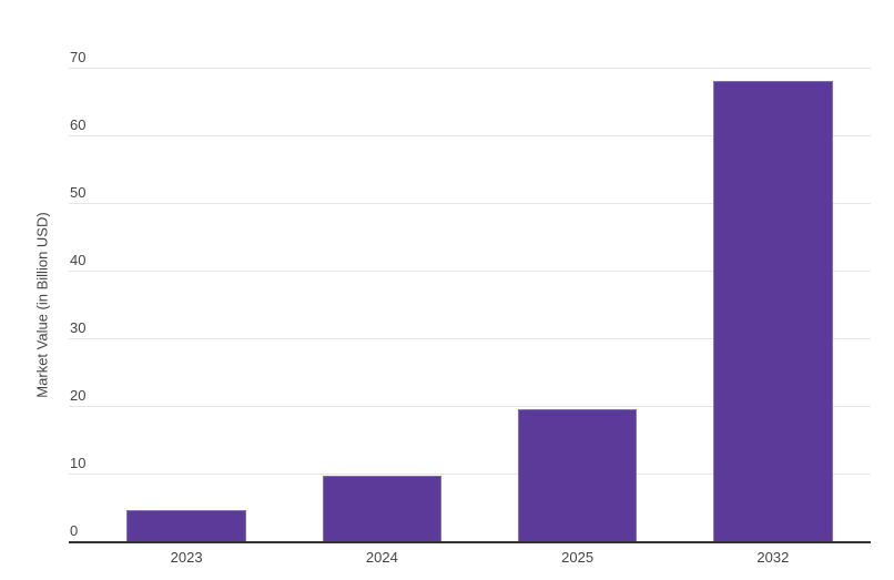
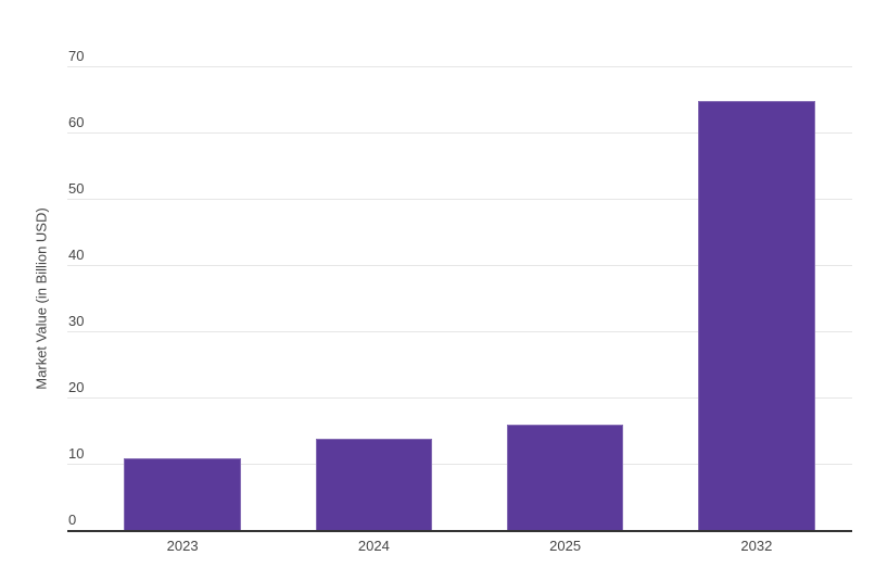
2023: 5 -> 11
2024: 10 -> 14
2025: 20 -> 16
2032: 68 -> 65
